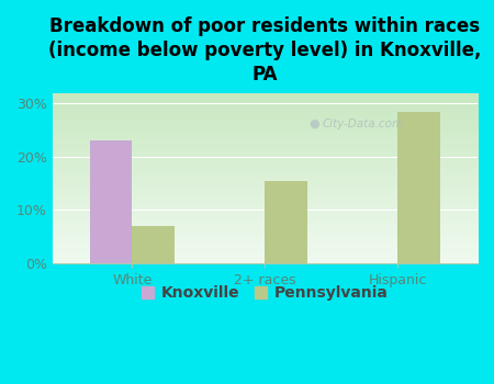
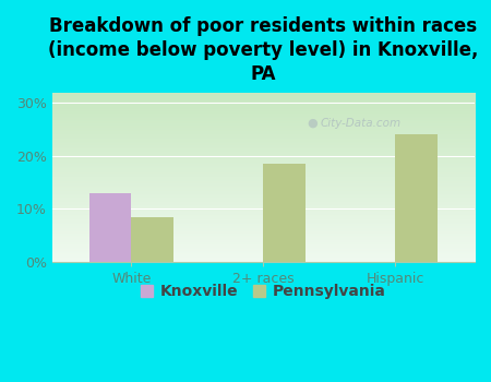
Knoxville/White: 23% -> 13%
Pennsylvania/White: 7.0% -> 8.5%
Pennsylvania/2+ races: 15.5% -> 18.5%
Pennsylvania/Hispanic: 28.5% -> 24.0%
